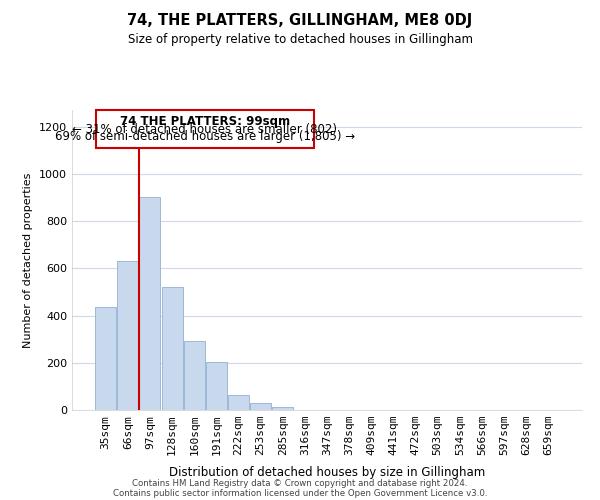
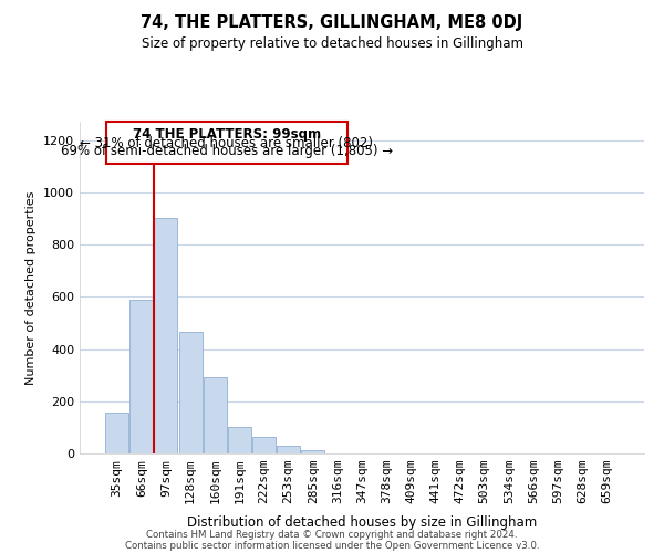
35sqm: 435 -> 155
66sqm: 630 -> 590
128sqm: 520 -> 465
191sqm: 205 -> 100
